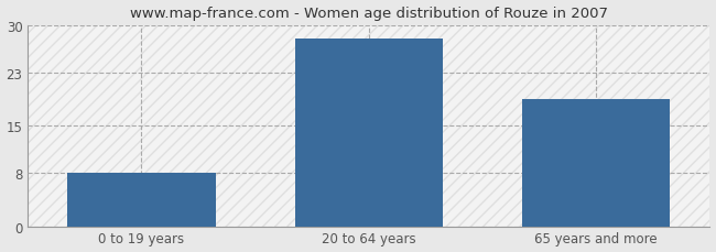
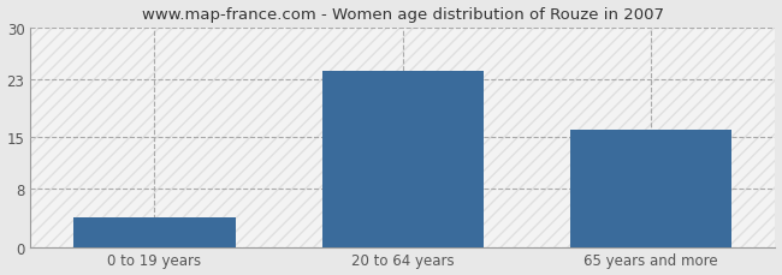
0 to 19 years: 8 -> 4
20 to 64 years: 28 -> 24
65 years and more: 19 -> 16
